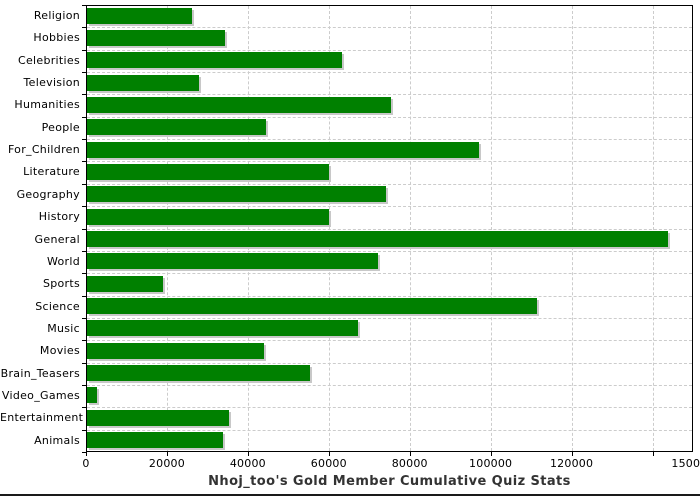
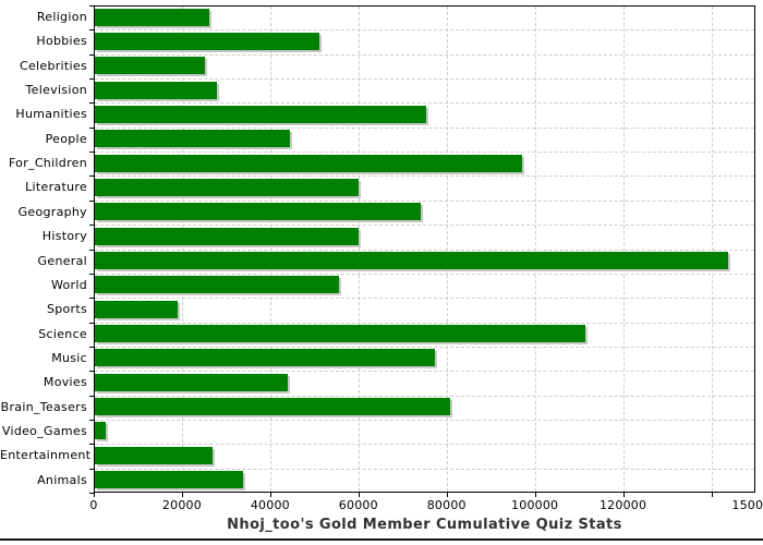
Hobbies: 34000 -> 51000
Celebrities: 63000 -> 25000
World: 72000 -> 55000
Music: 67000 -> 77000
Brain_Teasers: 55000 -> 80000
Entertainment: 35000 -> 27000
